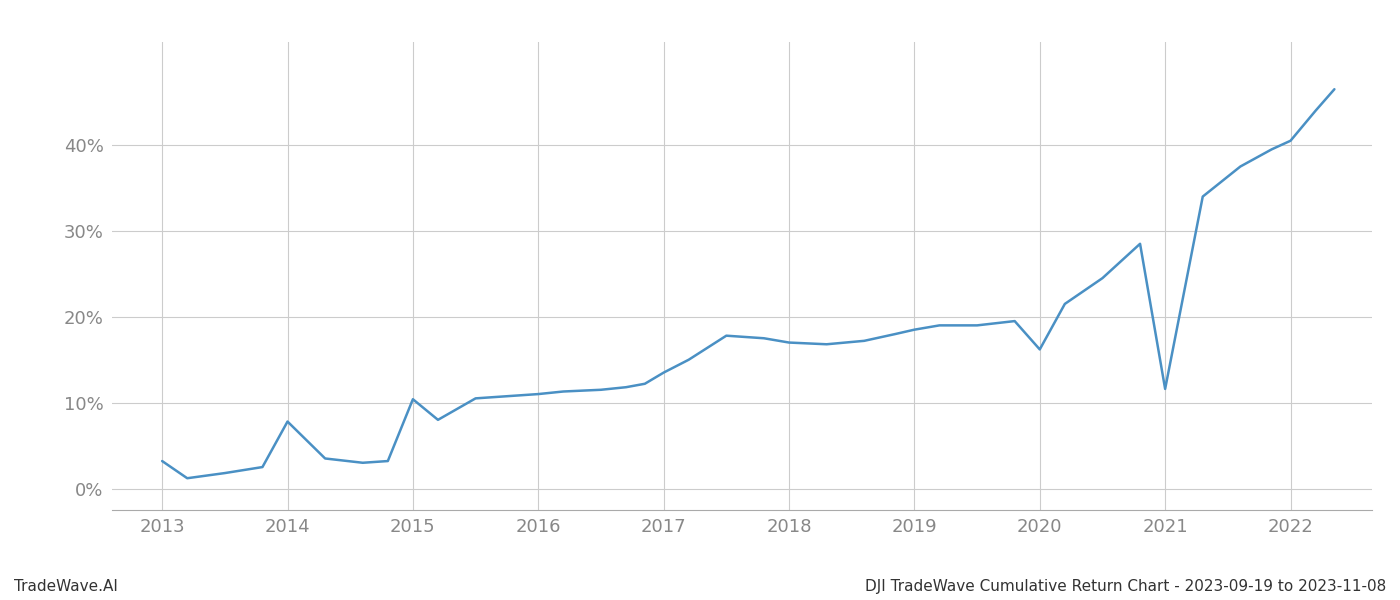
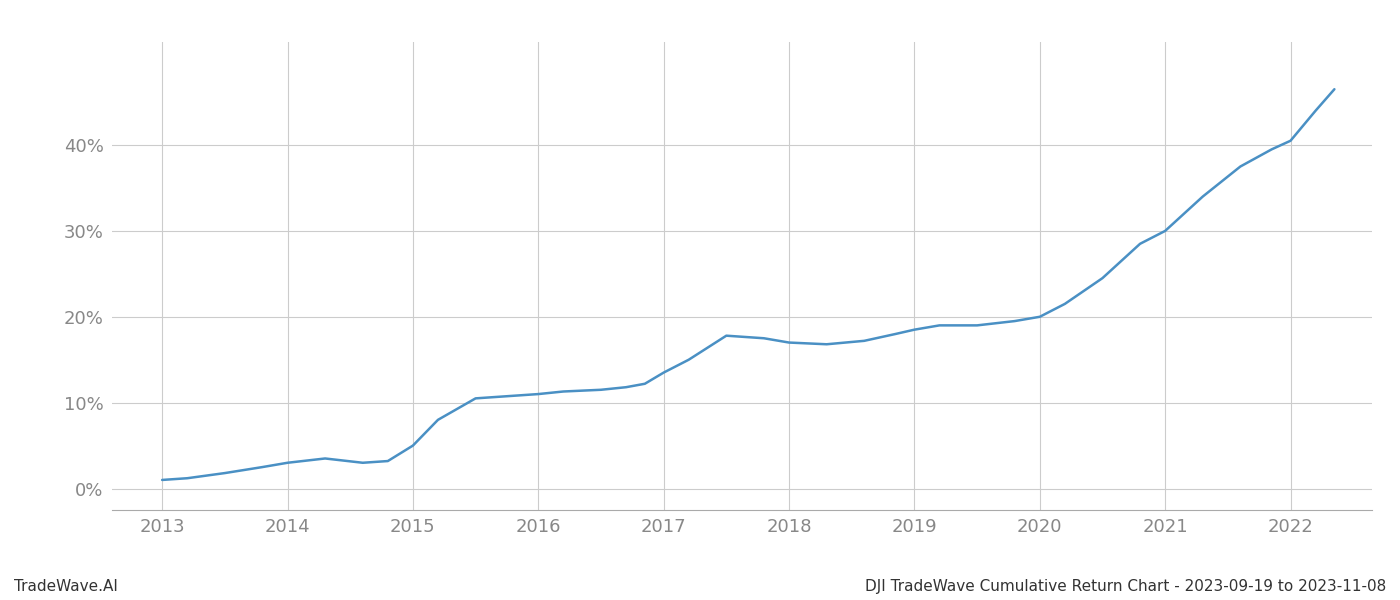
2013: 3.2% -> 1.0%
2014: 7.8% -> 3.0%
2015: 10.4% -> 5.0%
2020: 16.2% -> 20.0%
2021: 11.6% -> 30.0%
